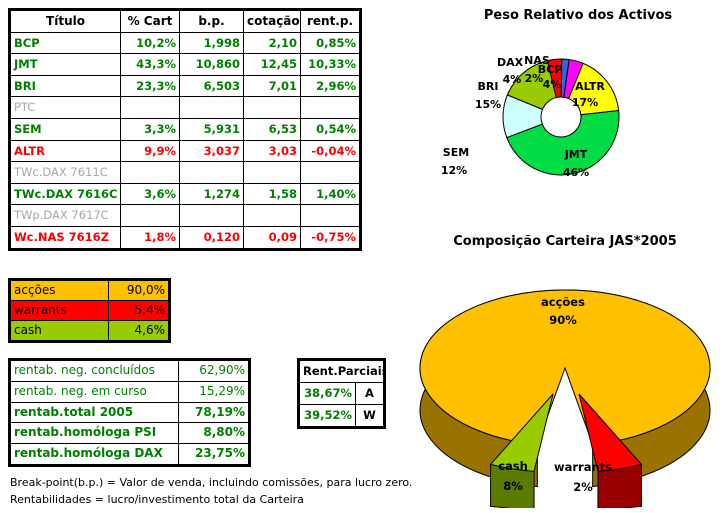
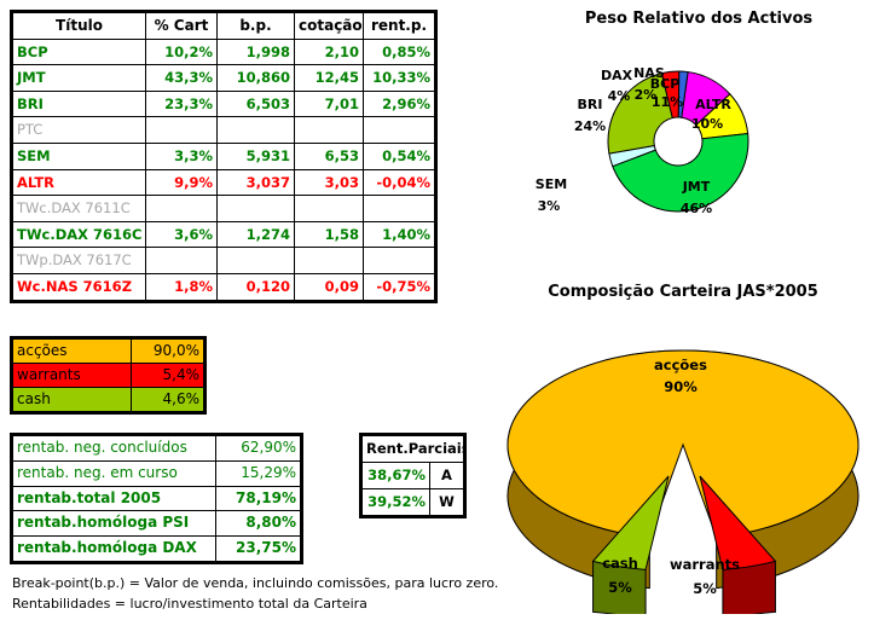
Peso Relativo dos Activos/BCP: 4% -> 11%
Peso Relativo dos Activos/ALTR: 17% -> 10%
Peso Relativo dos Activos/SEM: 12% -> 3%
Peso Relativo dos Activos/BRI: 15% -> 24%
Composição Carteira JAS*2005/cash: 8% -> 5%
Composição Carteira JAS*2005/warrants: 2% -> 5%
